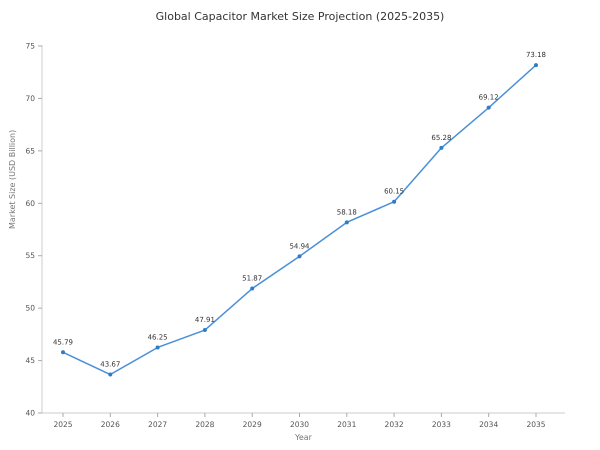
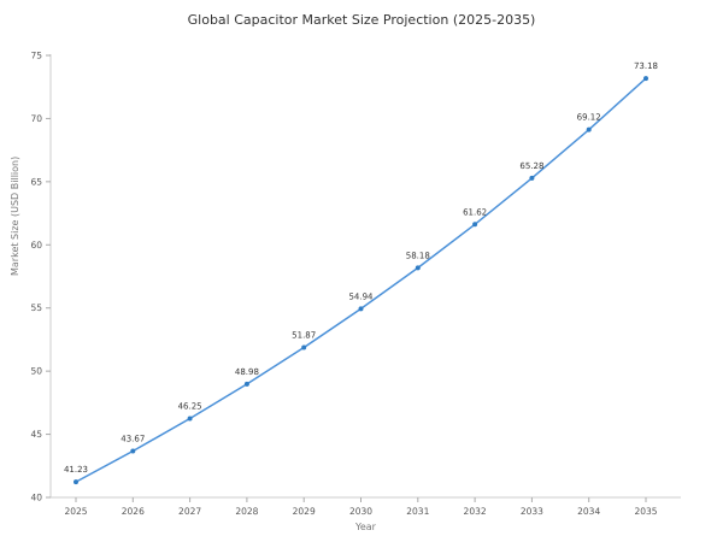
2025: 45.79 -> 41.23
2028: 47.91 -> 48.98
2032: 60.15 -> 61.62
